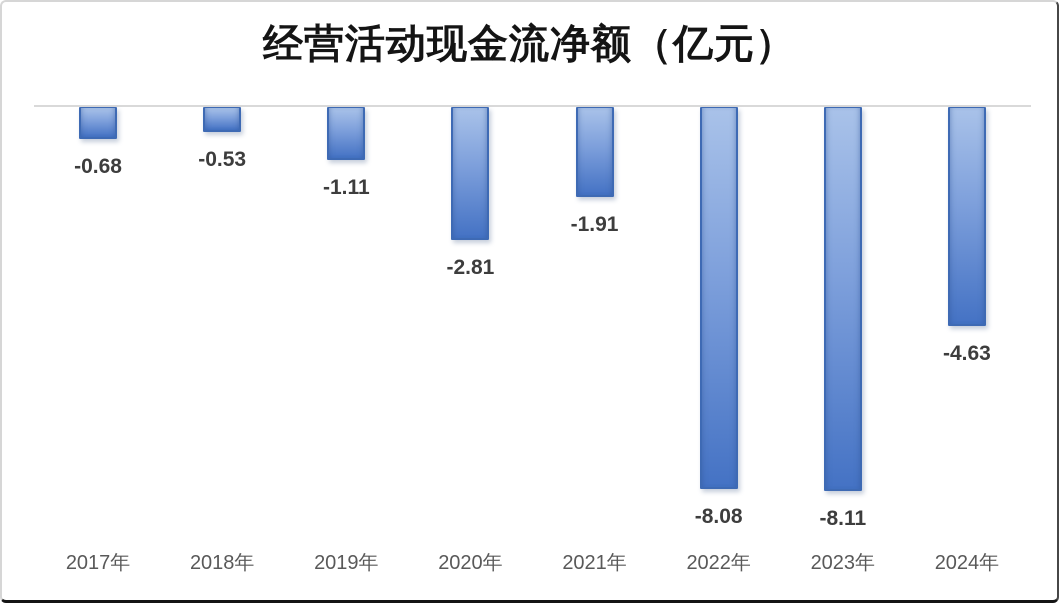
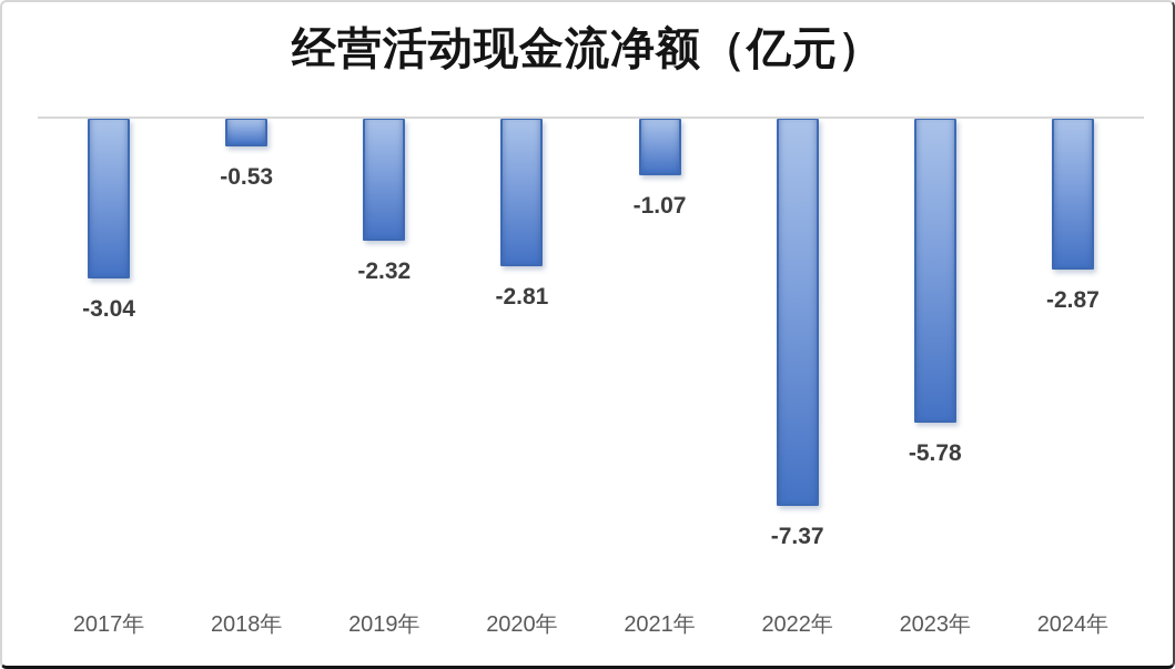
2017年: -0.68 -> -3.04
2019年: -1.11 -> -2.32
2021年: -1.91 -> -1.07
2022年: -8.08 -> -7.37
2023年: -8.11 -> -5.78
2024年: -4.63 -> -2.87
